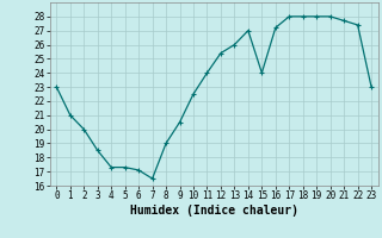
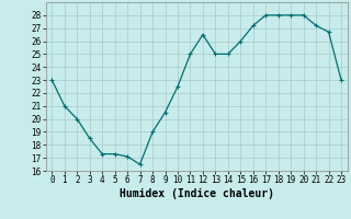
11: 24.0 -> 25.0
12: 25.4 -> 26.5
13: 26.0 -> 25.0
14: 27.0 -> 25.0
15: 24.0 -> 26.0
21: 27.7 -> 27.2
22: 27.4 -> 26.7
